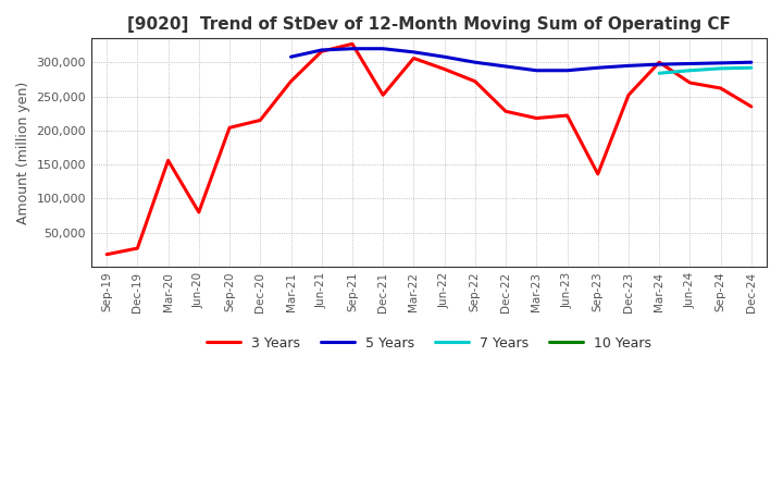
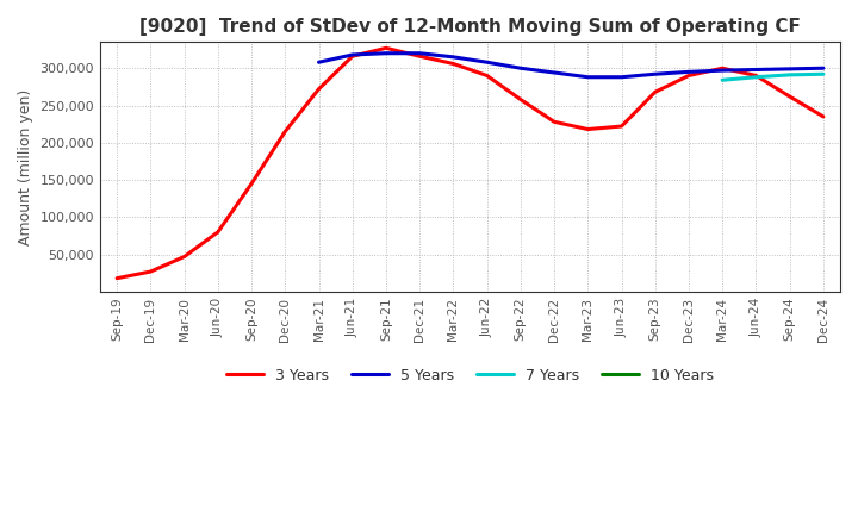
3 Years/Mar-20: 156,000 -> 47,000
3 Years/Sep-20: 204,000 -> 145,000
3 Years/Dec-21: 252,000 -> 316,000
3 Years/Sep-22: 272,000 -> 258,000
3 Years/Sep-23: 136,000 -> 268,000
3 Years/Dec-23: 252,000 -> 290,000
3 Years/Jun-24: 270,000 -> 290,000
